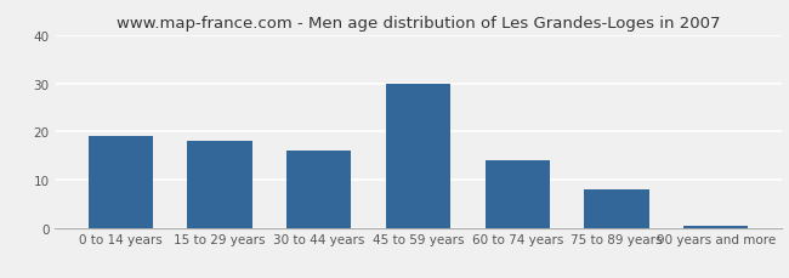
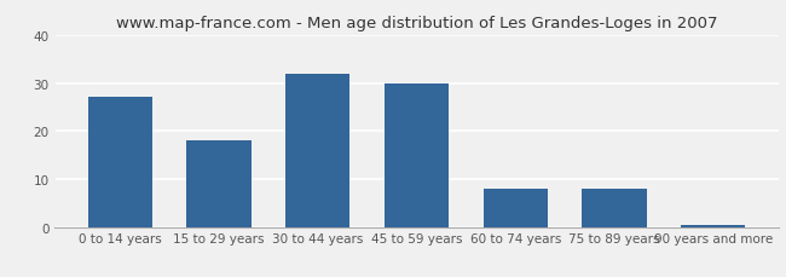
0 to 14 years: 19.0 -> 27.0
30 to 44 years: 16.0 -> 32.0
60 to 74 years: 14.0 -> 8.0
